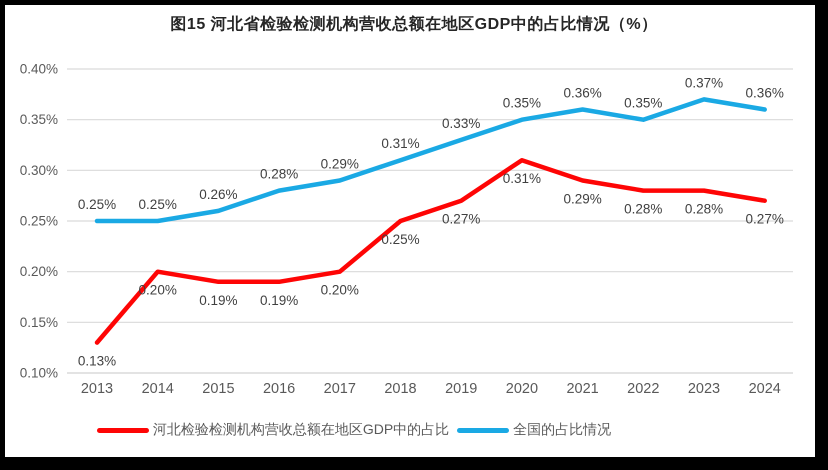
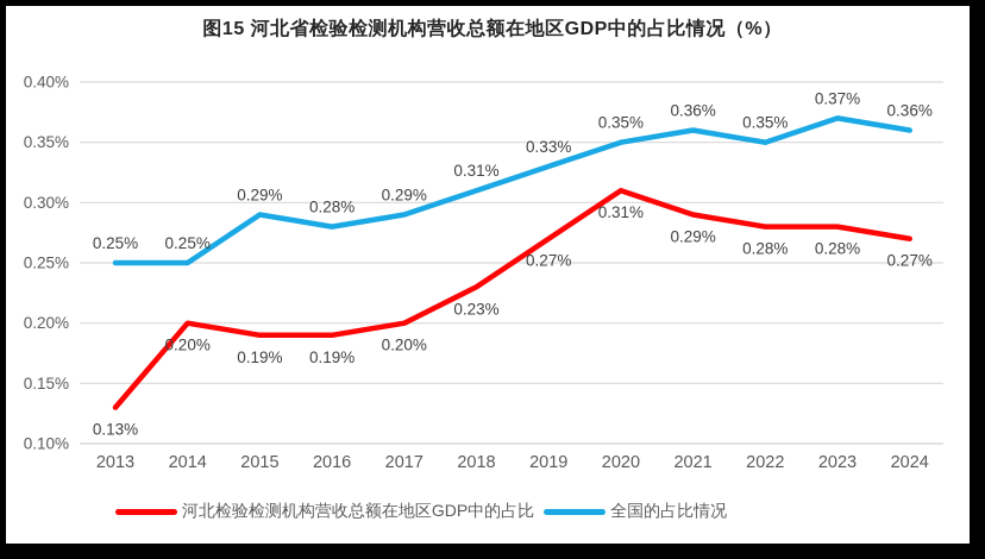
全国的占比情况/2015: 0.26% -> 0.29%
河北检验检测机构营收总额在地区GDP中的占比/2018: 0.25% -> 0.23%
